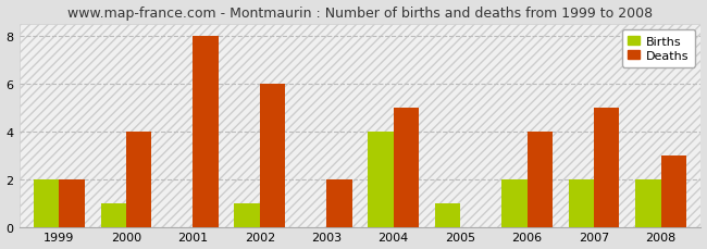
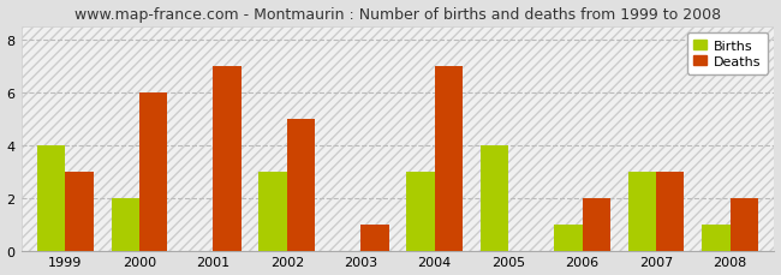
Births/1999: 2 -> 4
Deaths/1999: 2 -> 3
Births/2000: 1 -> 2
Deaths/2000: 4 -> 6
Deaths/2001: 8 -> 7
Births/2002: 1 -> 3
Deaths/2002: 6 -> 5
Deaths/2003: 2 -> 1
Births/2004: 4 -> 3
Deaths/2004: 5 -> 7
Births/2005: 1 -> 4
Births/2006: 2 -> 1
Deaths/2006: 4 -> 2
Births/2007: 2 -> 3
Deaths/2007: 5 -> 3
Births/2008: 2 -> 1
Deaths/2008: 3 -> 2
